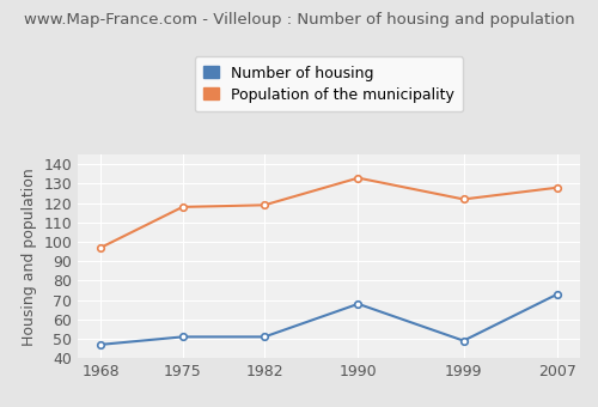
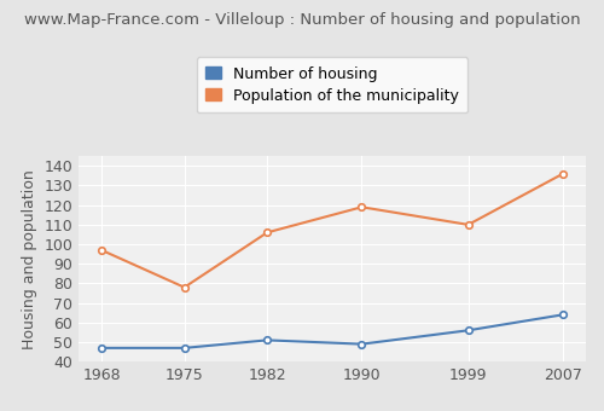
Number of housing/1975: 51 -> 47
Population of the municipality/1975: 118 -> 78
Population of the municipality/1982: 119 -> 106
Number of housing/1990: 68 -> 49
Population of the municipality/1990: 133 -> 119
Number of housing/1999: 49 -> 56
Population of the municipality/1999: 122 -> 110
Number of housing/2007: 73 -> 64
Population of the municipality/2007: 128 -> 136
